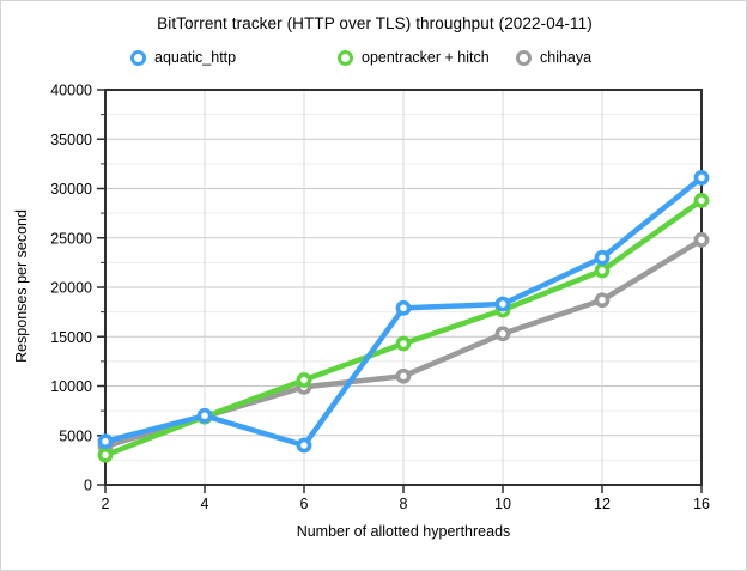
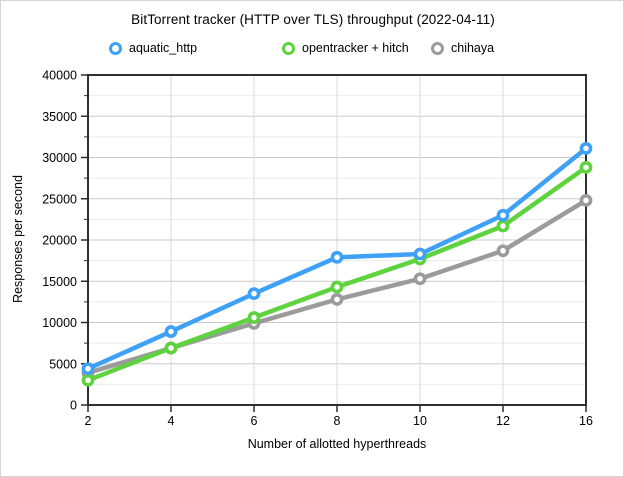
aquatic_http/4: 7000 -> 9000
aquatic_http/6: 4000 -> 14000
chihaya/8: 11000 -> 13000
